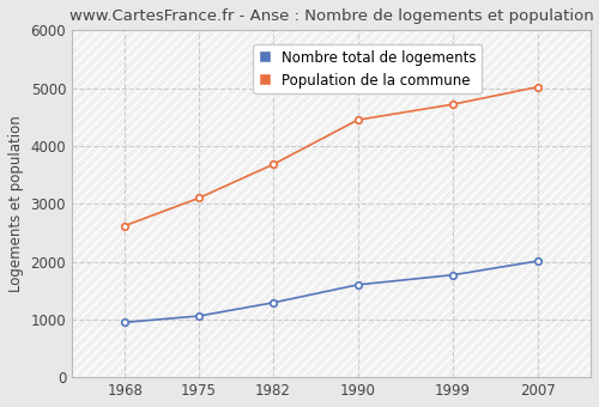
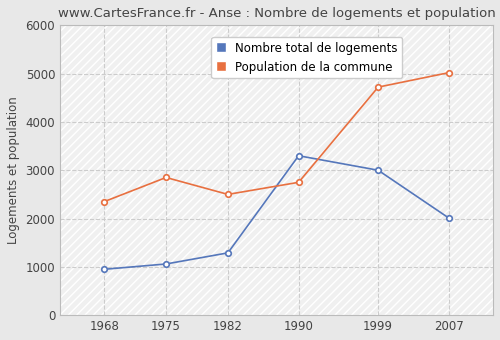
Population de la commune/1968: 2620 -> 2350
Population de la commune/1975: 3100 -> 2850
Population de la commune/1982: 3680 -> 2500
Nombre total de logements/1990: 1600 -> 3300
Population de la commune/1990: 4450 -> 2750
Nombre total de logements/1999: 1770 -> 3000
